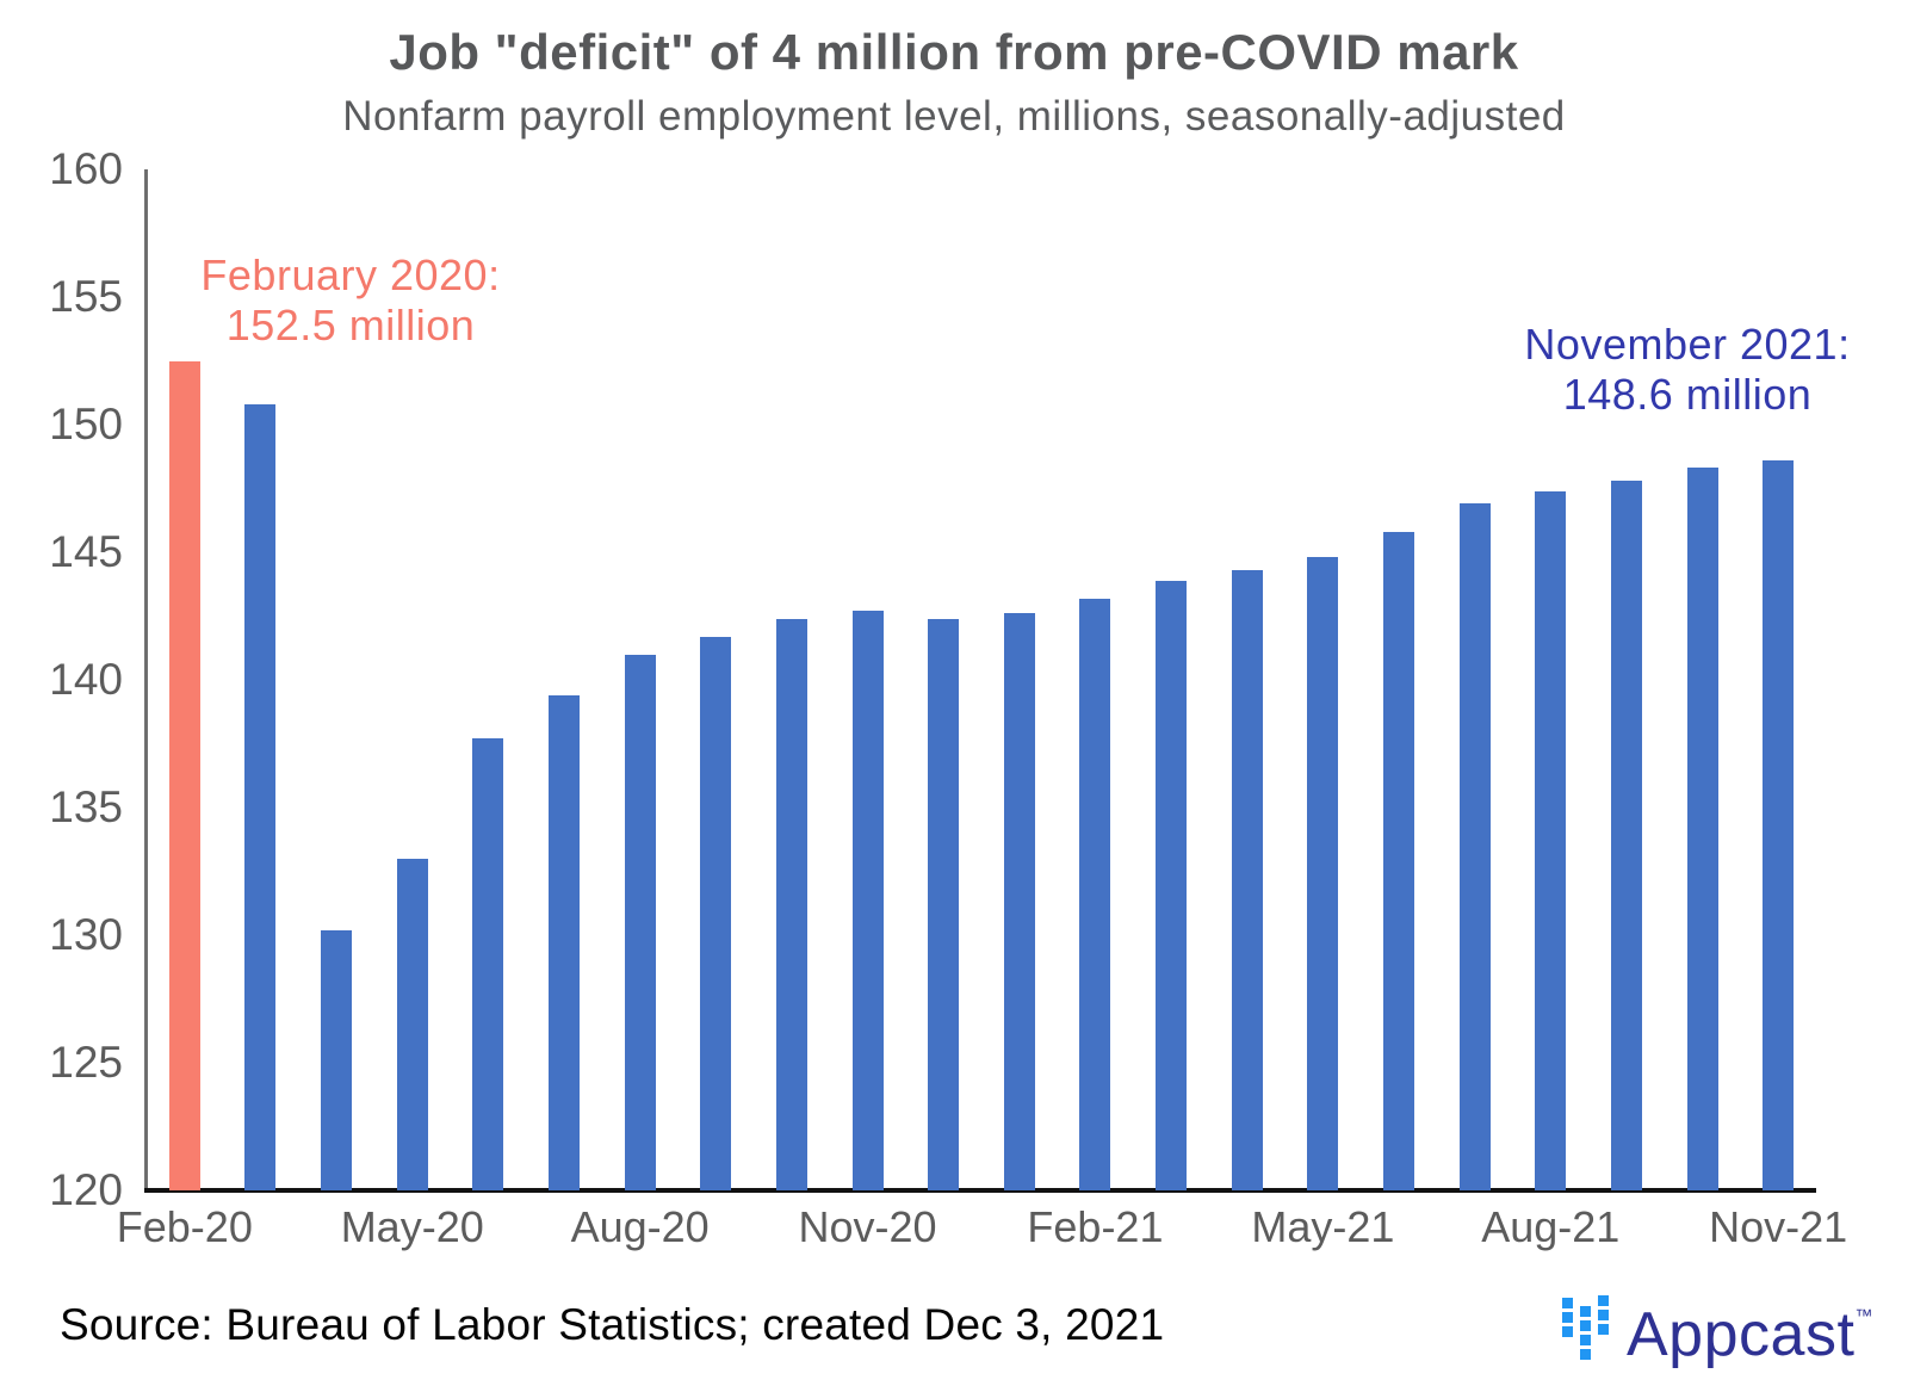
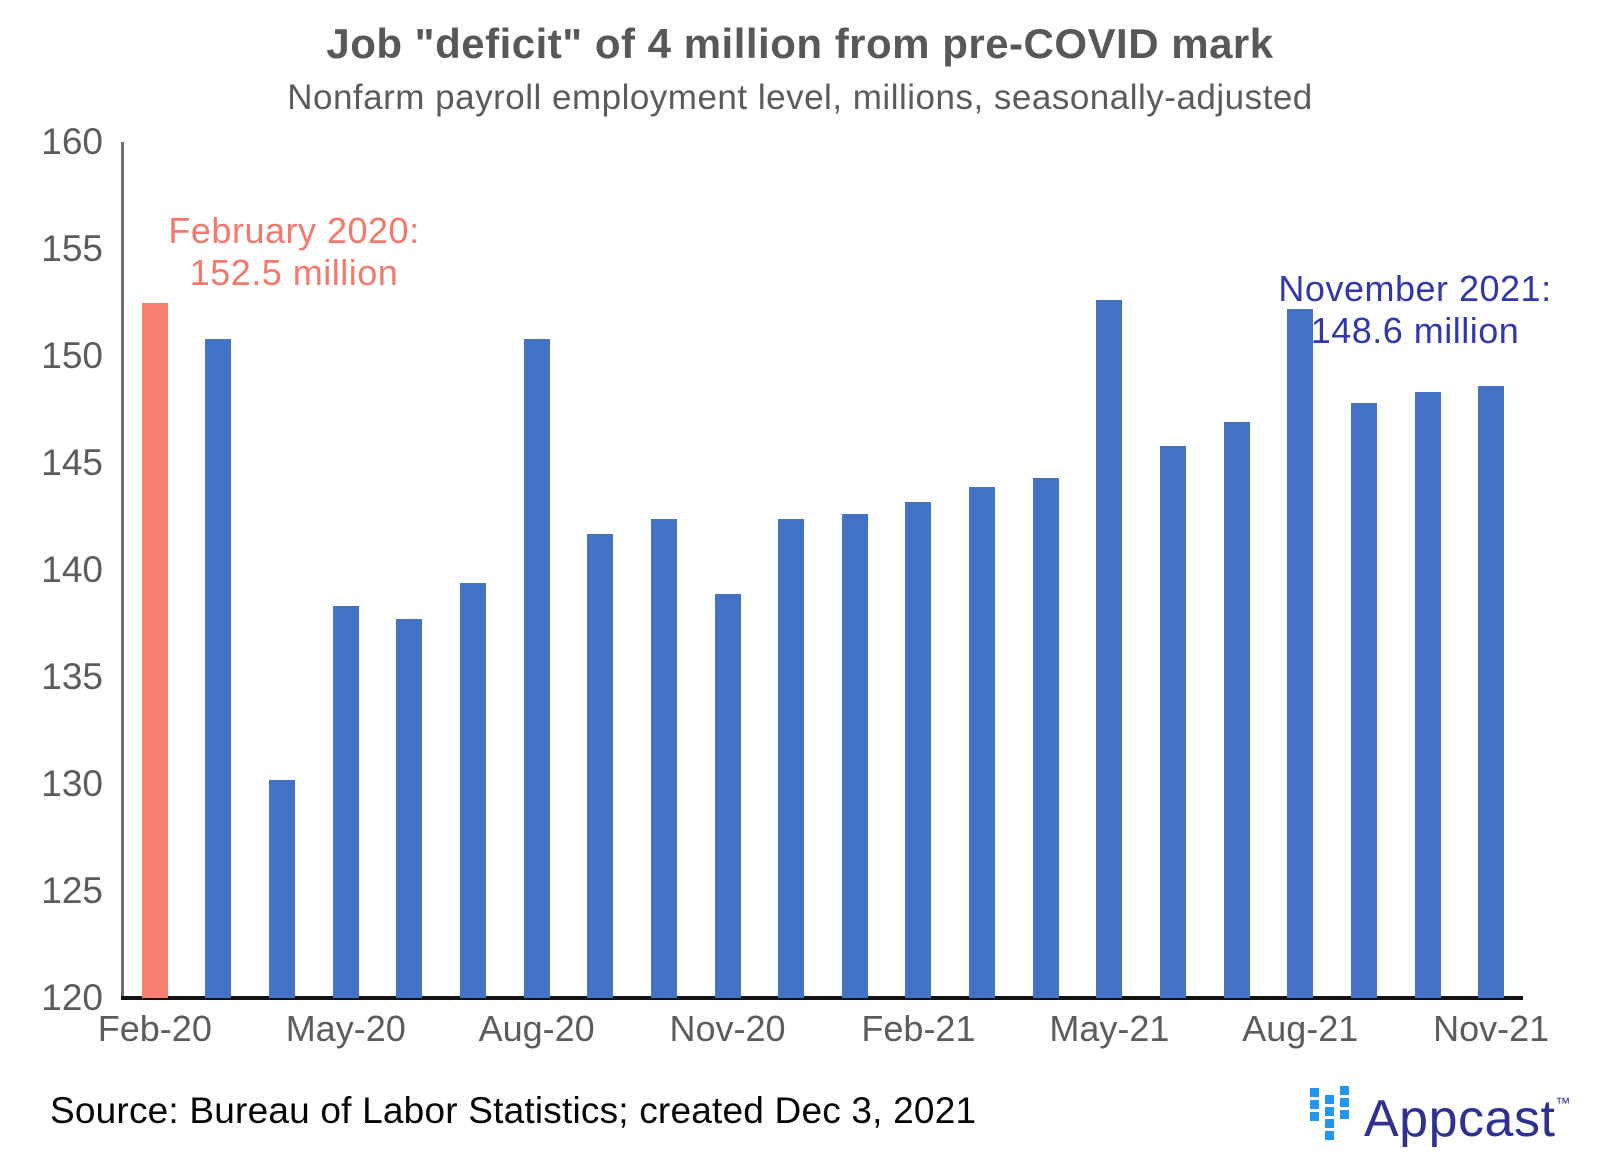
May-20: 133.0 -> 138.3
Aug-20: 141.0 -> 150.8
Nov-20: 142.7 -> 138.9
May-21: 144.8 -> 152.6
Aug-21: 147.4 -> 152.2
